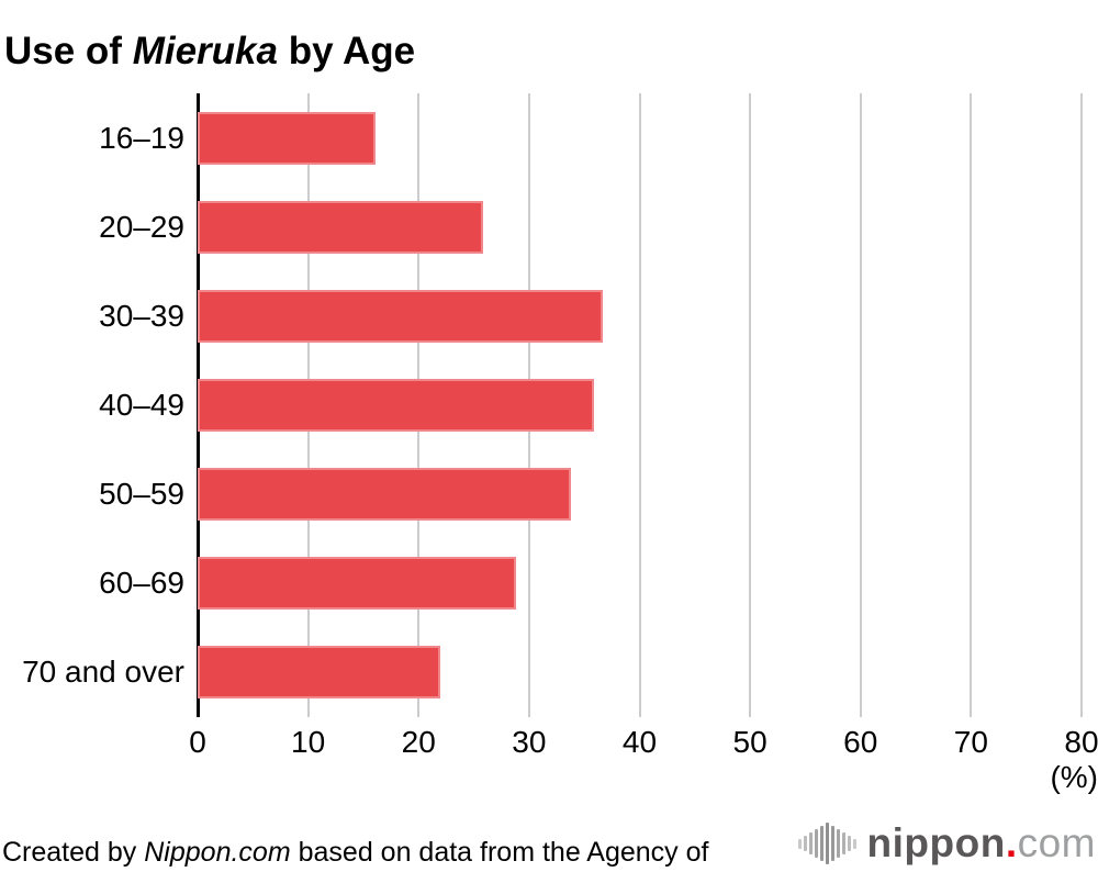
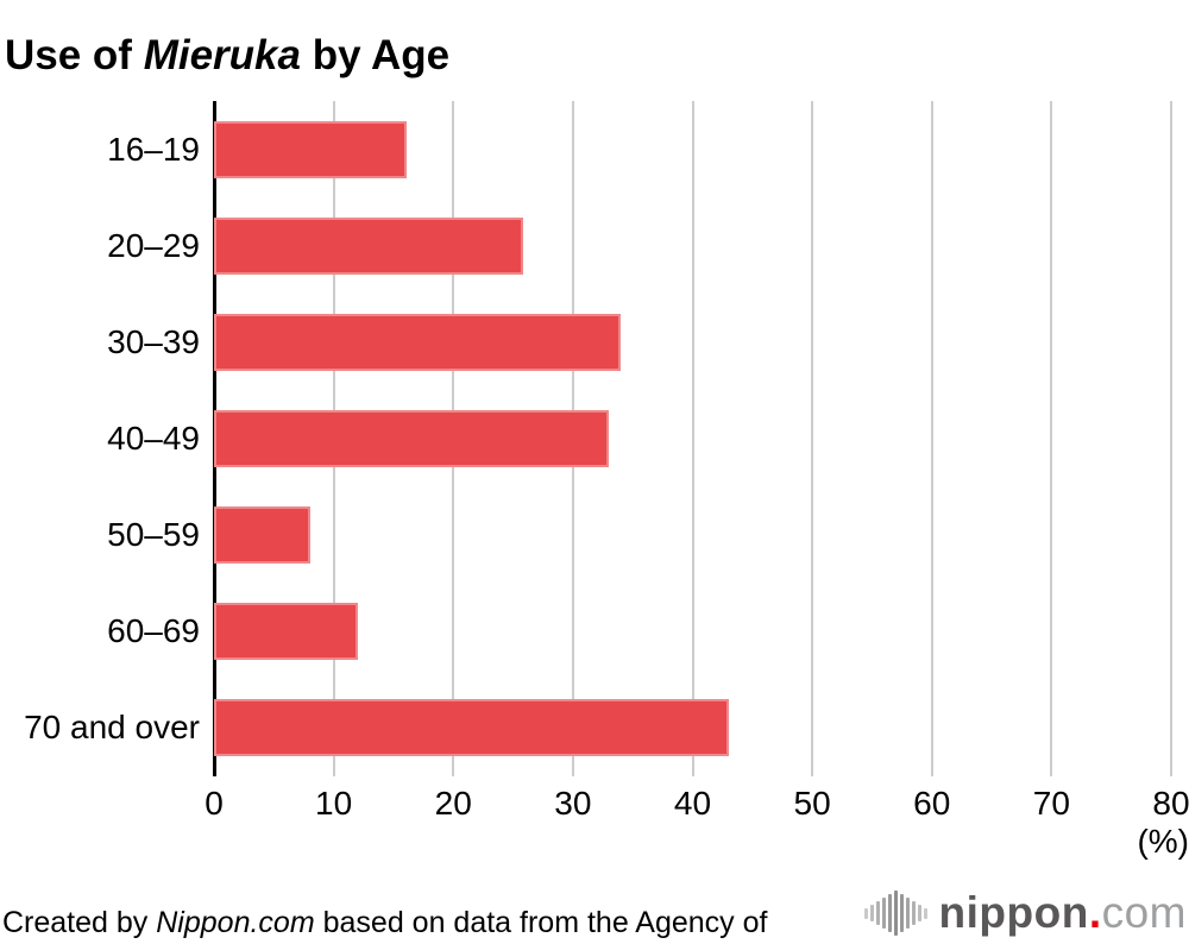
30–39: 37 -> 34
40–49: 36 -> 33
50–59: 34 -> 8
60–69: 29 -> 12
70 and over: 22 -> 43
